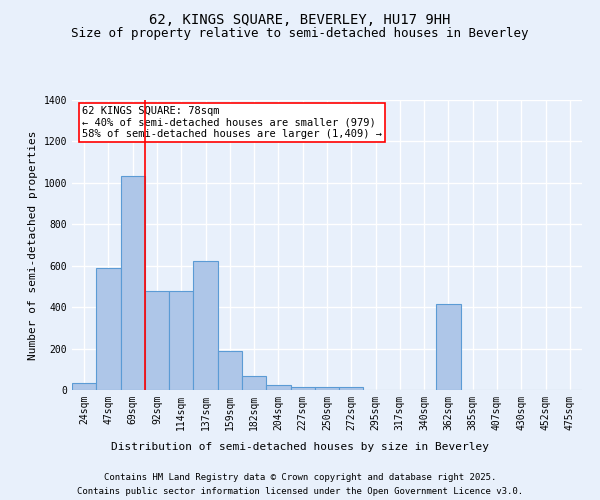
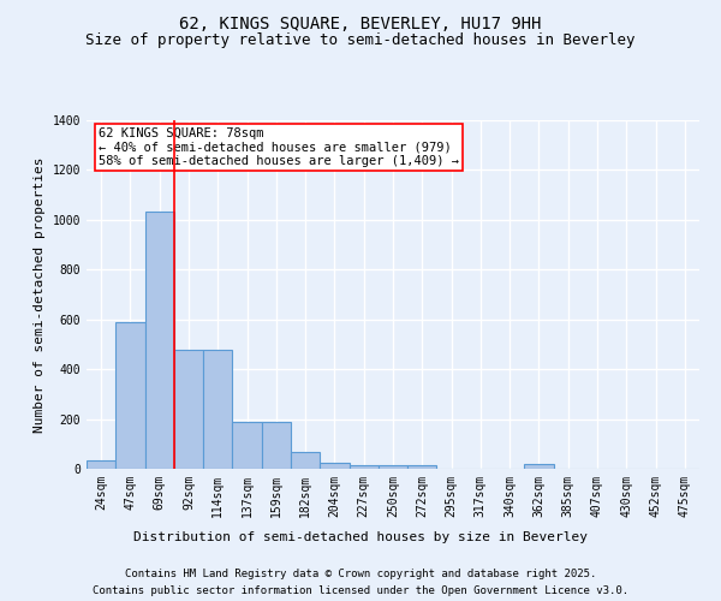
137sqm: 625 -> 190
362sqm: 415 -> 20
